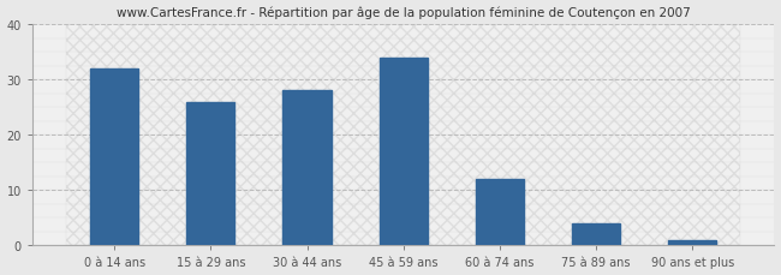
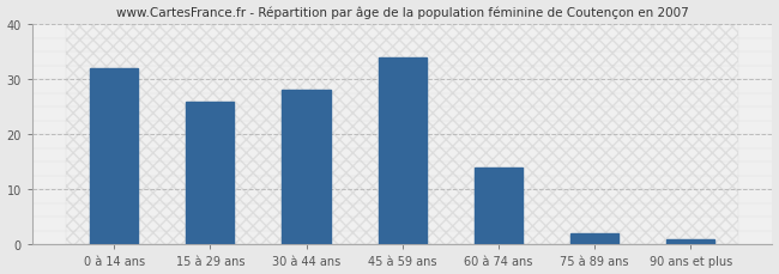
60 à 74 ans: 12 -> 14
75 à 89 ans: 4 -> 2
